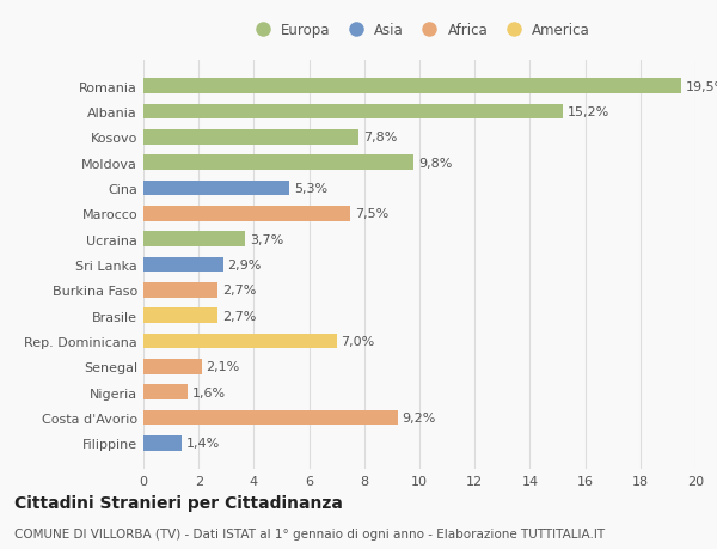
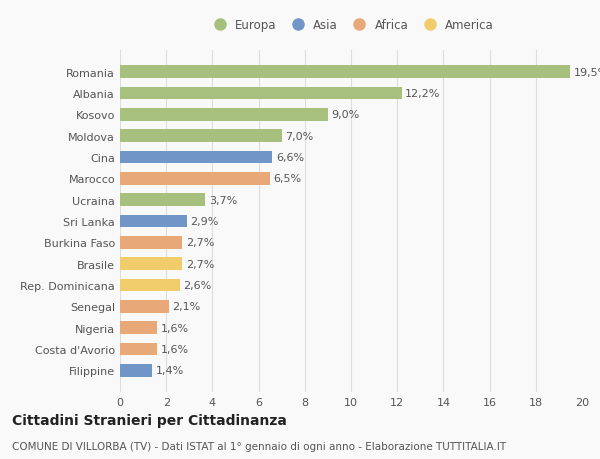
Albania: 15,2% -> 12,2%
Kosovo: 7,8% -> 9,0%
Moldova: 9,8% -> 7,0%
Cina: 5,3% -> 6,6%
Marocco: 7,5% -> 6,5%
Rep. Dominicana: 7,0% -> 2,6%
Costa d'Avorio: 9,2% -> 1,6%
